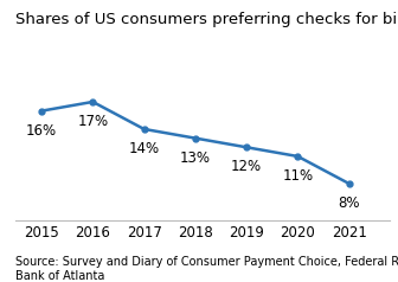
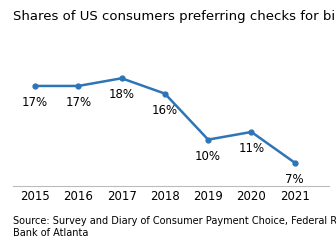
2015: 16% -> 17%
2017: 14% -> 18%
2018: 13% -> 16%
2019: 12% -> 10%
2021: 8% -> 7%
